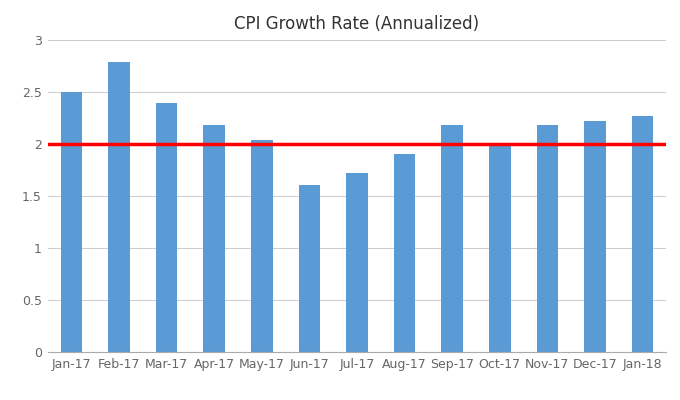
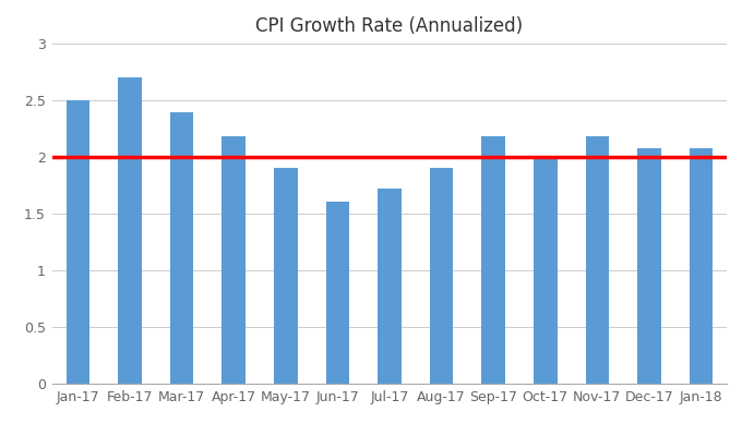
Feb-17: 2.79 -> 2.70
May-17: 2.04 -> 1.90
Dec-17: 2.22 -> 2.08
Jan-18: 2.27 -> 2.08
